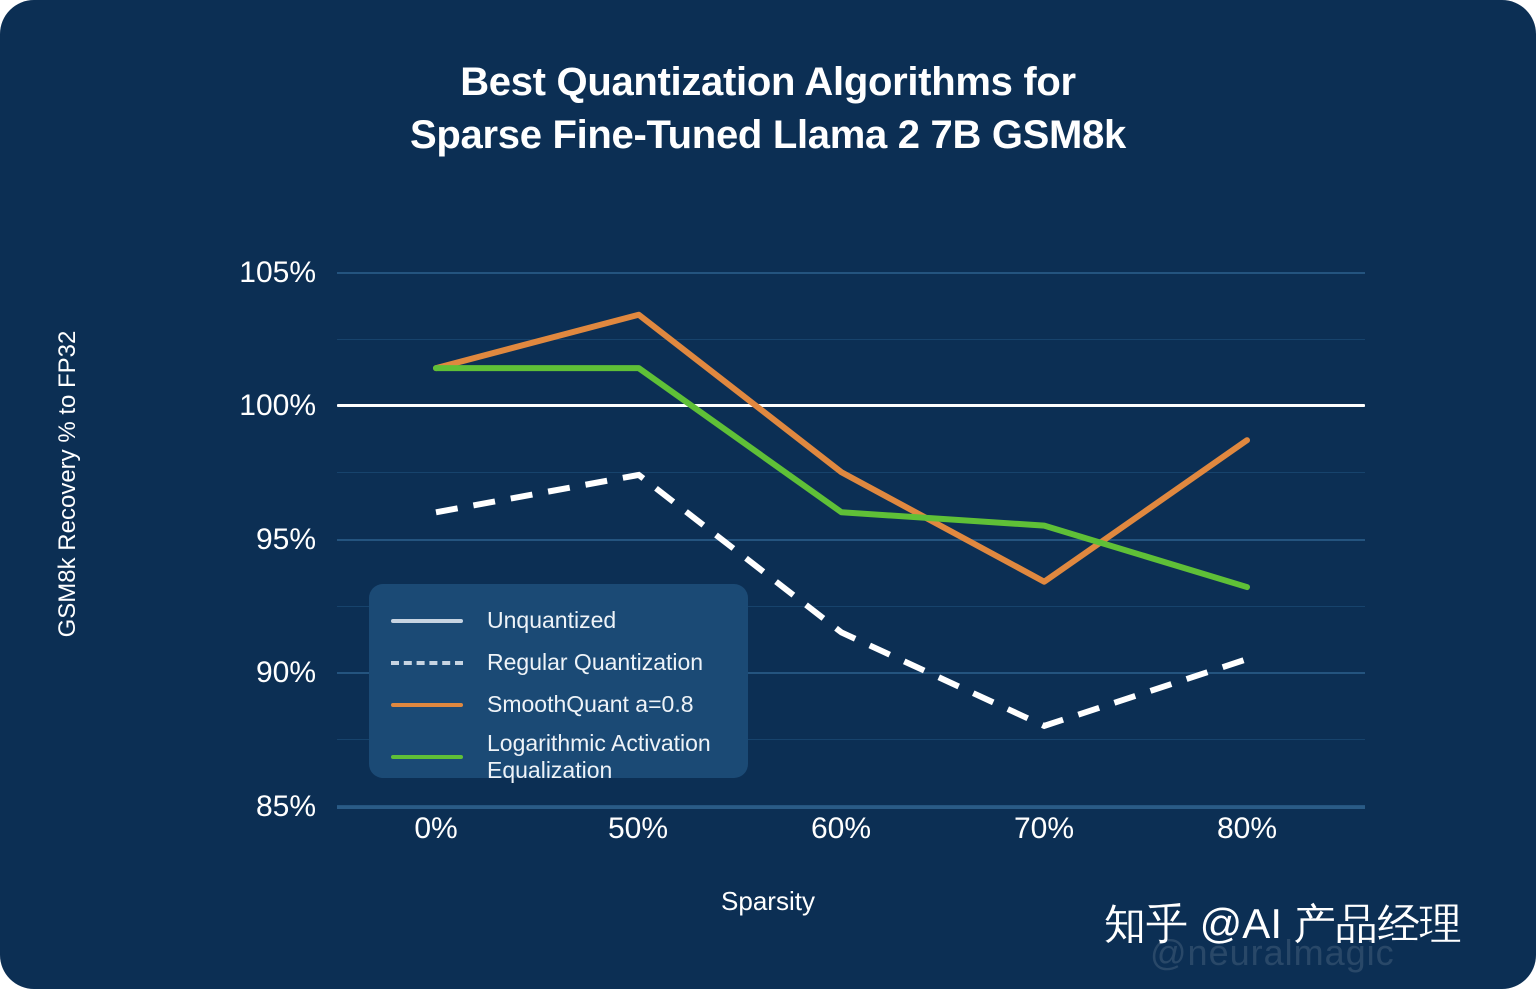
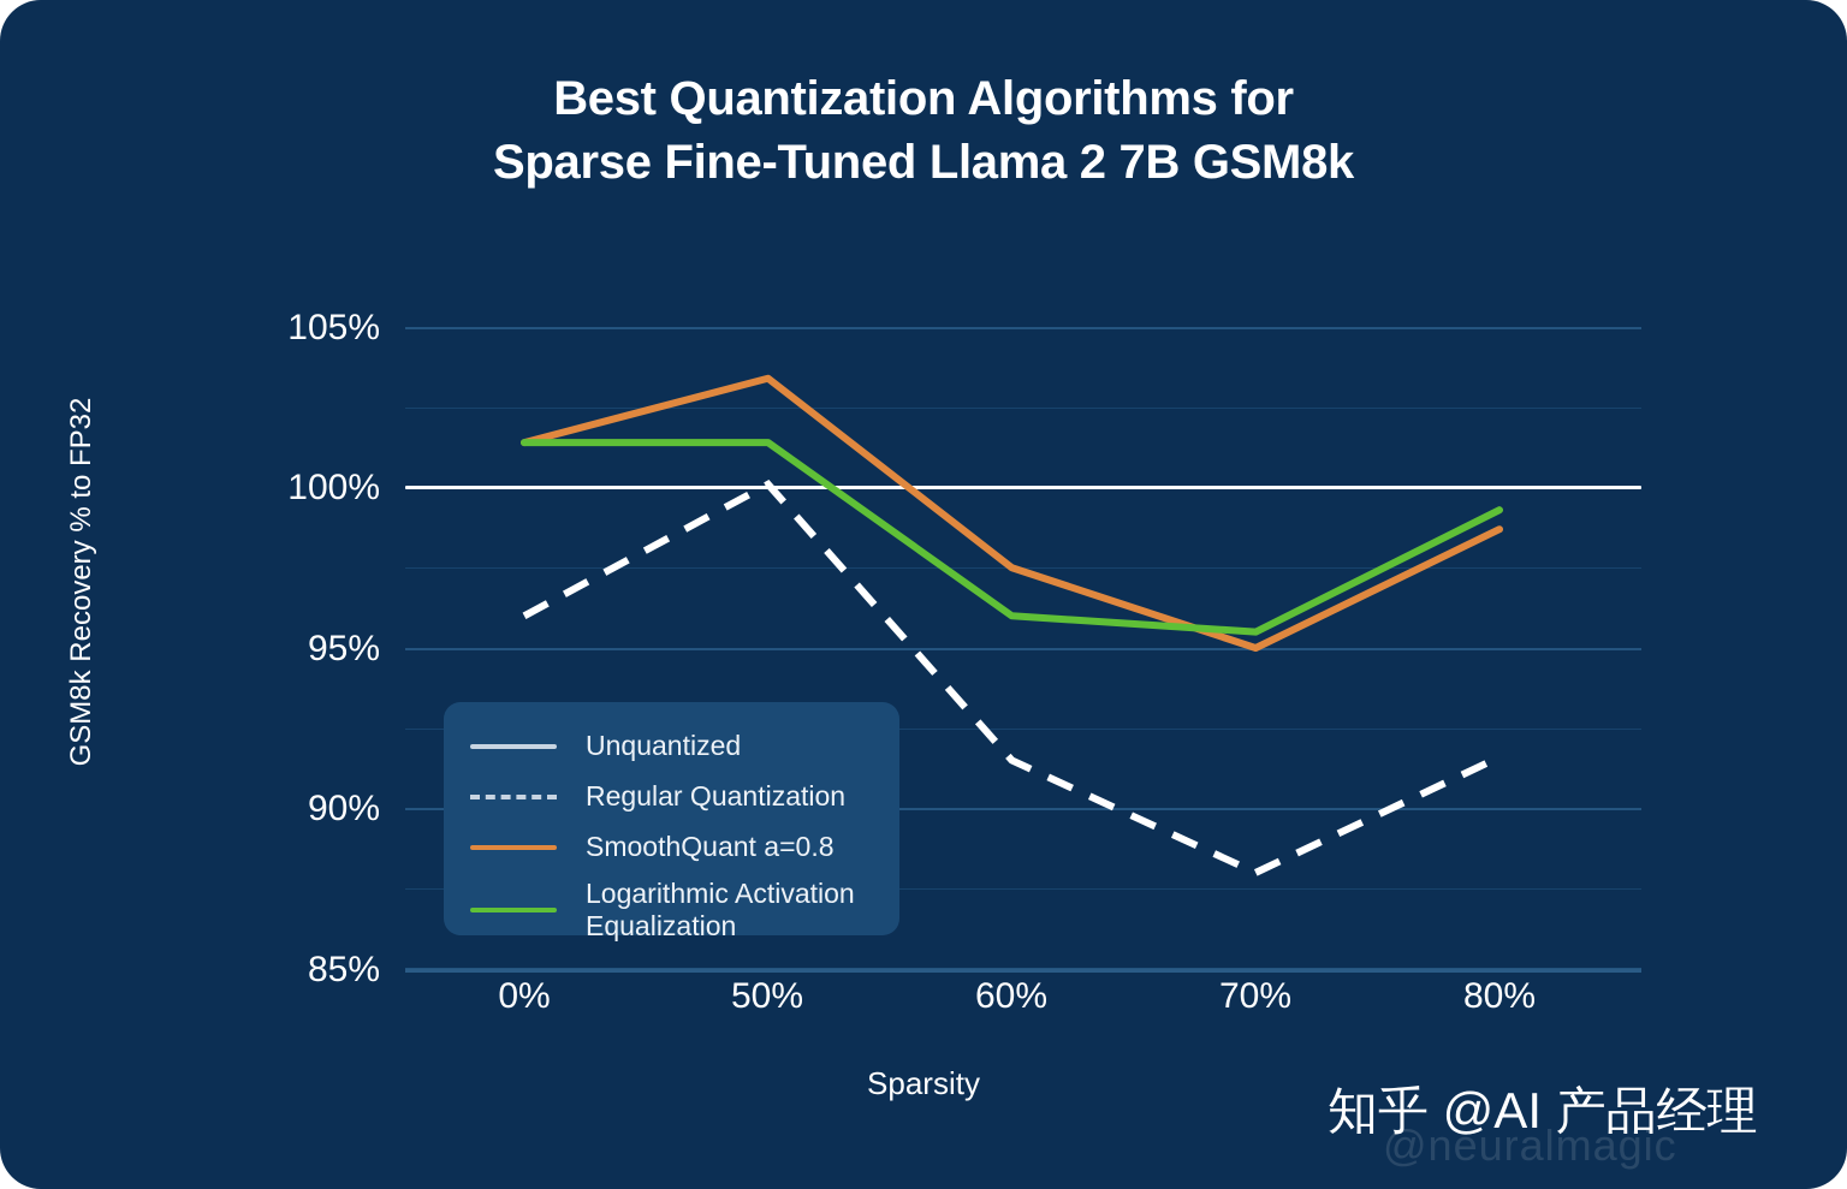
Regular Quantization/50%: 97.4% -> 100.1%
SmoothQuant a=0.8/70%: 93.4% -> 95.0%
Regular Quantization/80%: 90.5% -> 91.6%
Logarithmic Activation Equalization/80%: 93.2% -> 99.3%
